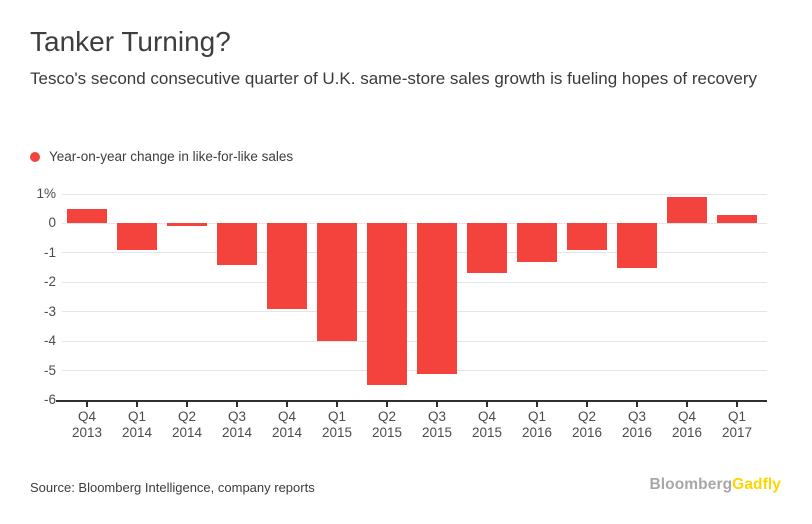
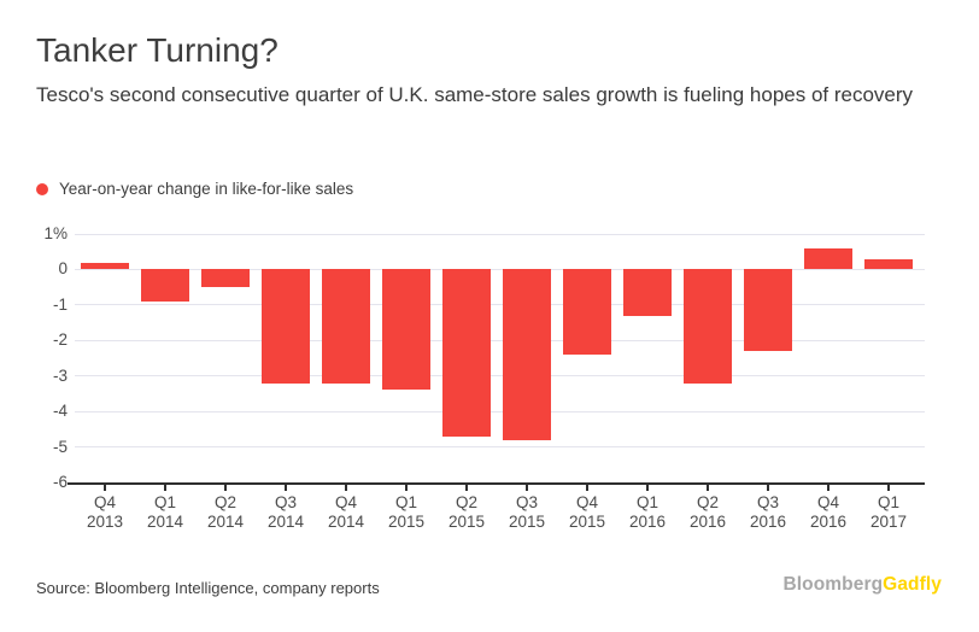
Q4 2013: 0.5% -> 0.2%
Q2 2014: -0.1% -> -0.5%
Q3 2014: -1.4% -> -3.2%
Q4 2014: -2.9% -> -3.2%
Q1 2015: -4.0% -> -3.4%
Q2 2015: -5.5% -> -4.7%
Q3 2015: -5.1% -> -4.8%
Q4 2015: -1.7% -> -2.4%
Q2 2016: -0.9% -> -3.2%
Q3 2016: -1.5% -> -2.3%
Q4 2016: 0.9% -> 0.6%
